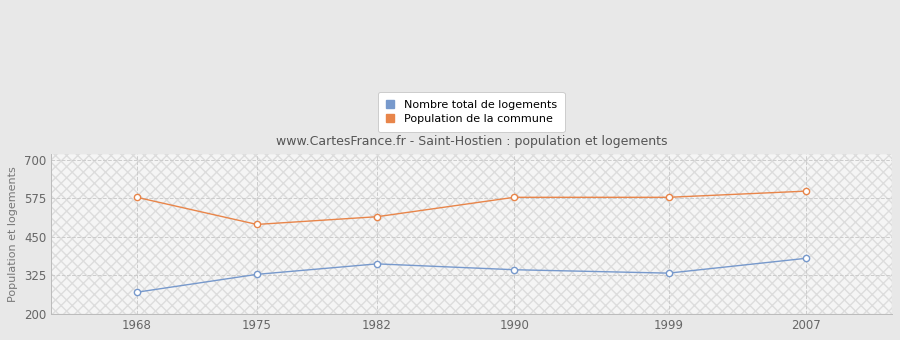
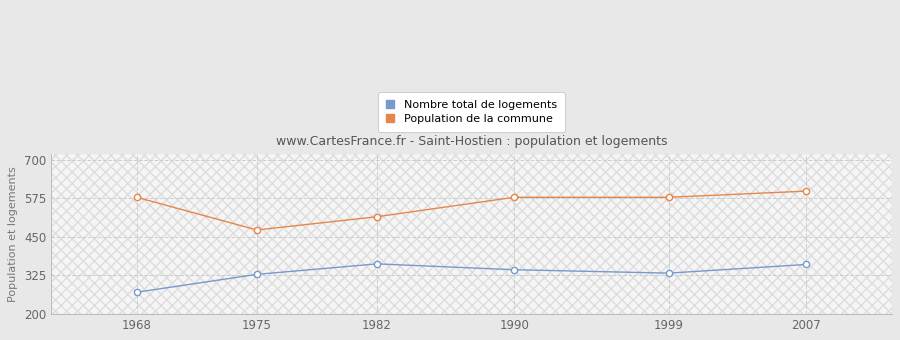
Population de la commune/1975: 490 -> 472
Nombre total de logements/2007: 380 -> 360
